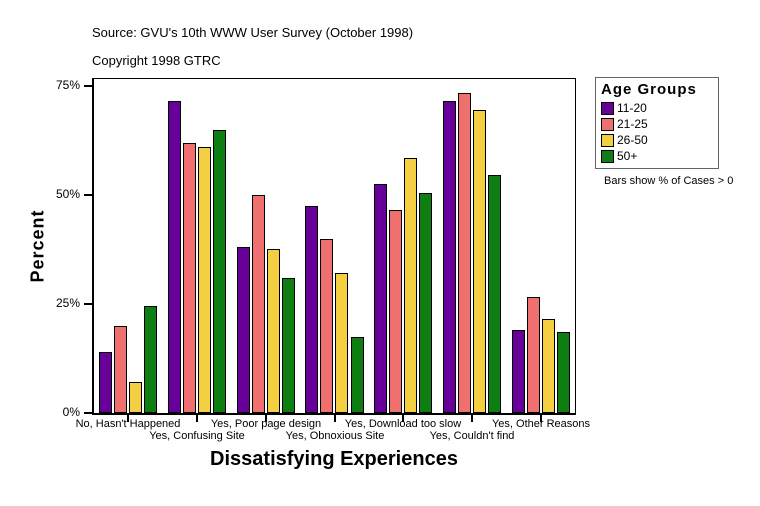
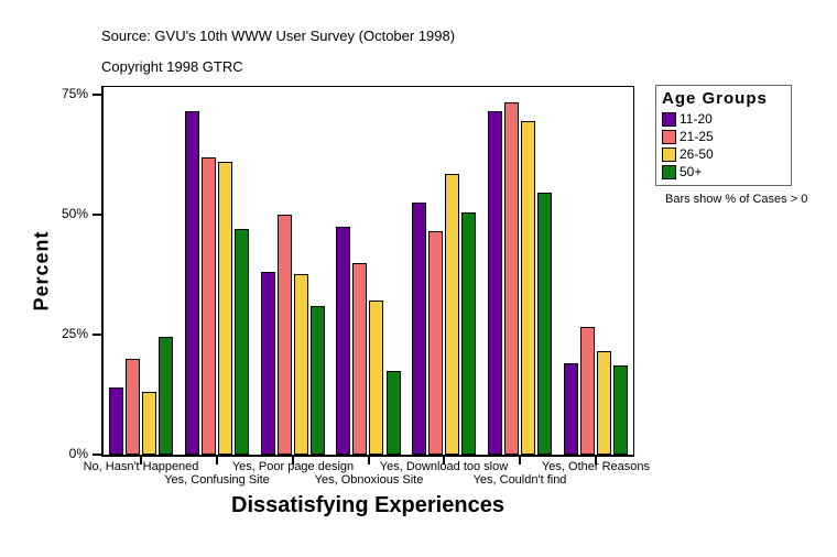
26-50/No, Hasn't Happened: 7% -> 13%
50+/Yes, Confusing Site: 65% -> 47%
